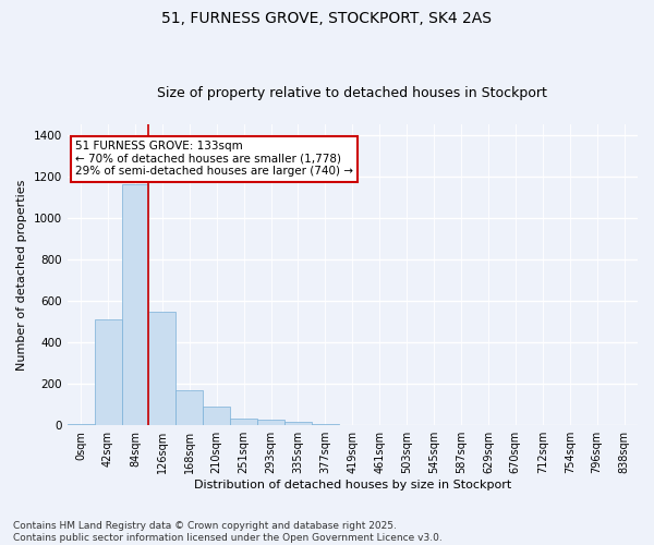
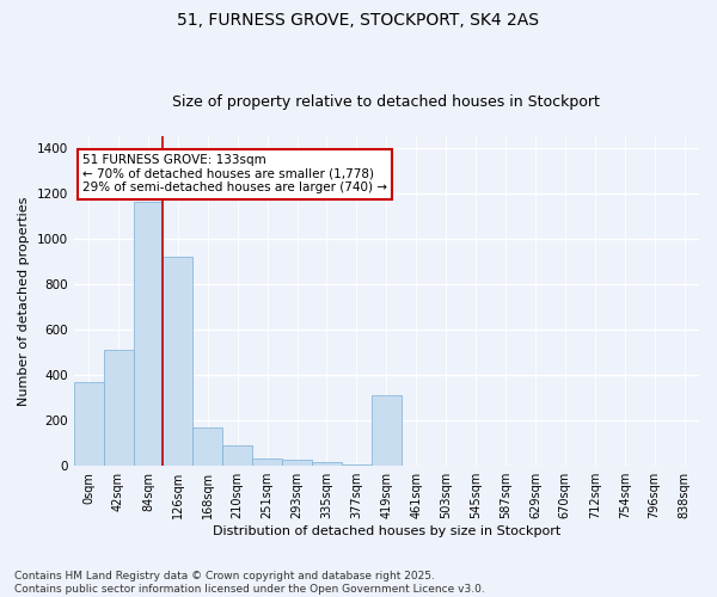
0sqm: 10 -> 370
126sqm: 540 -> 920
419sqm: 0 -> 310
